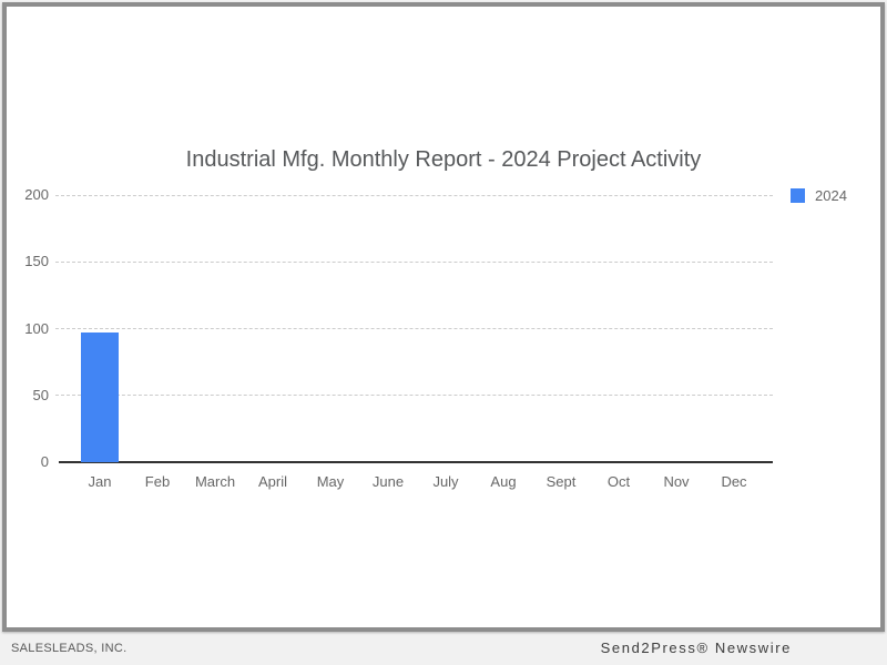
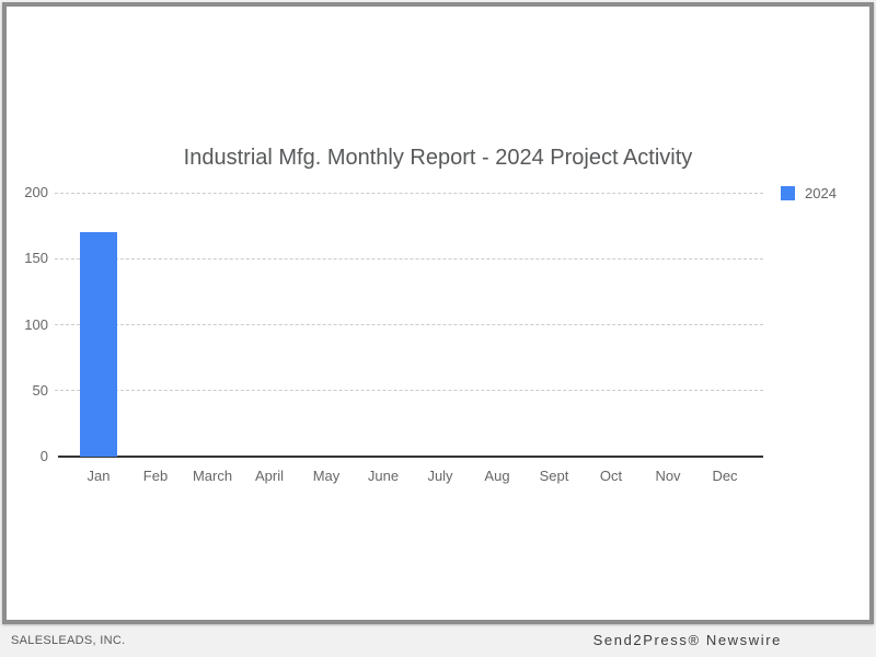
Jan: 97 -> 170
